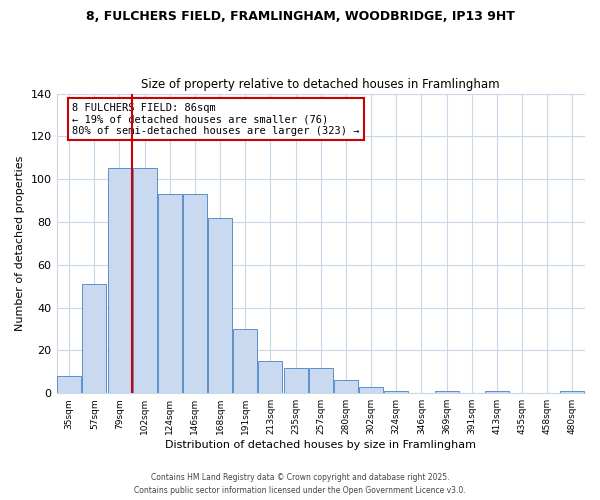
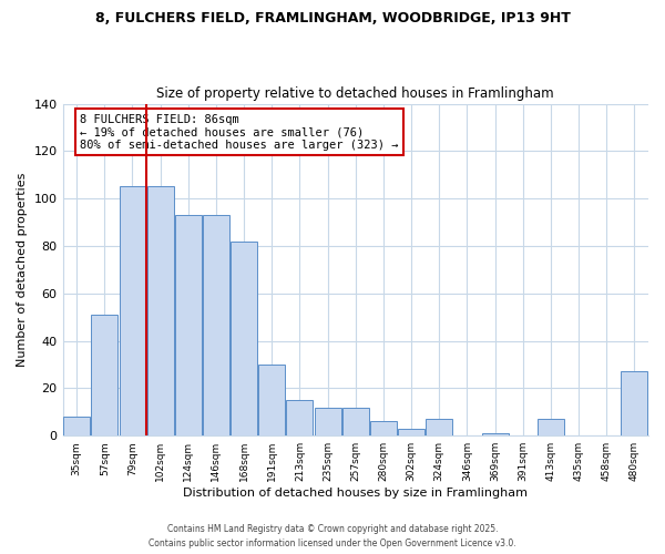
324sqm: 1 -> 7
413sqm: 1 -> 7
480sqm: 1 -> 27
